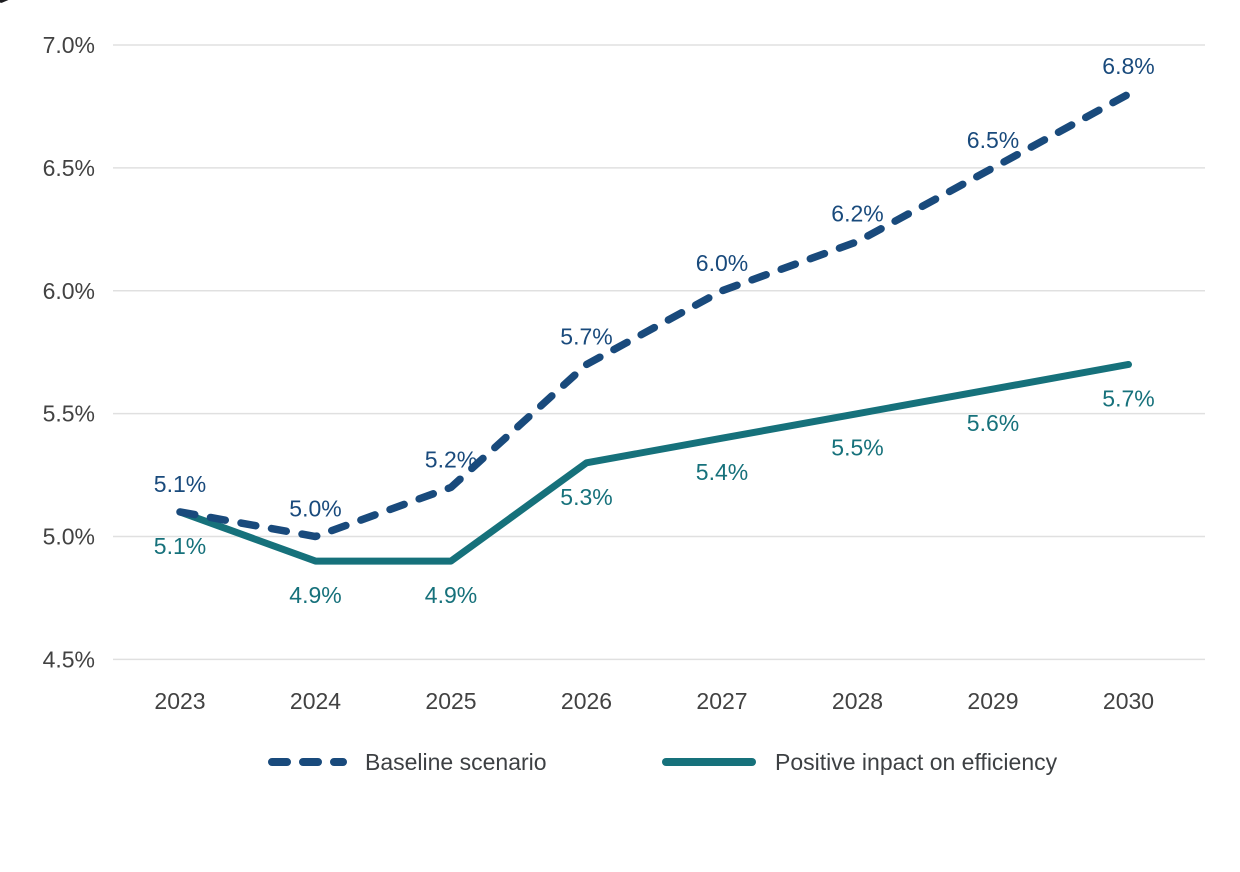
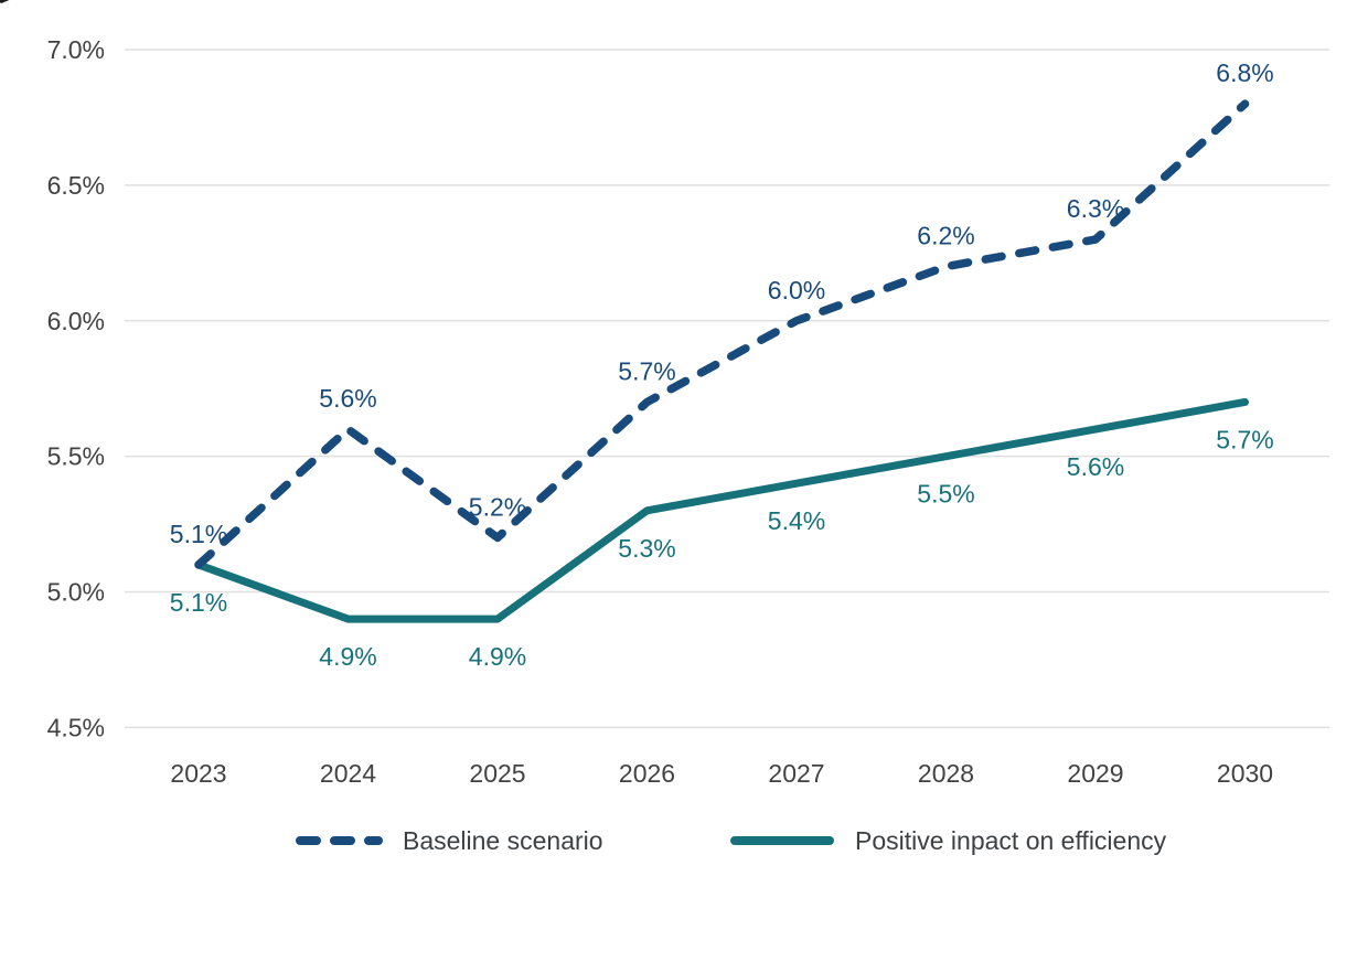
Baseline scenario/2024: 5.0% -> 5.6%
Baseline scenario/2029: 6.5% -> 6.3%
